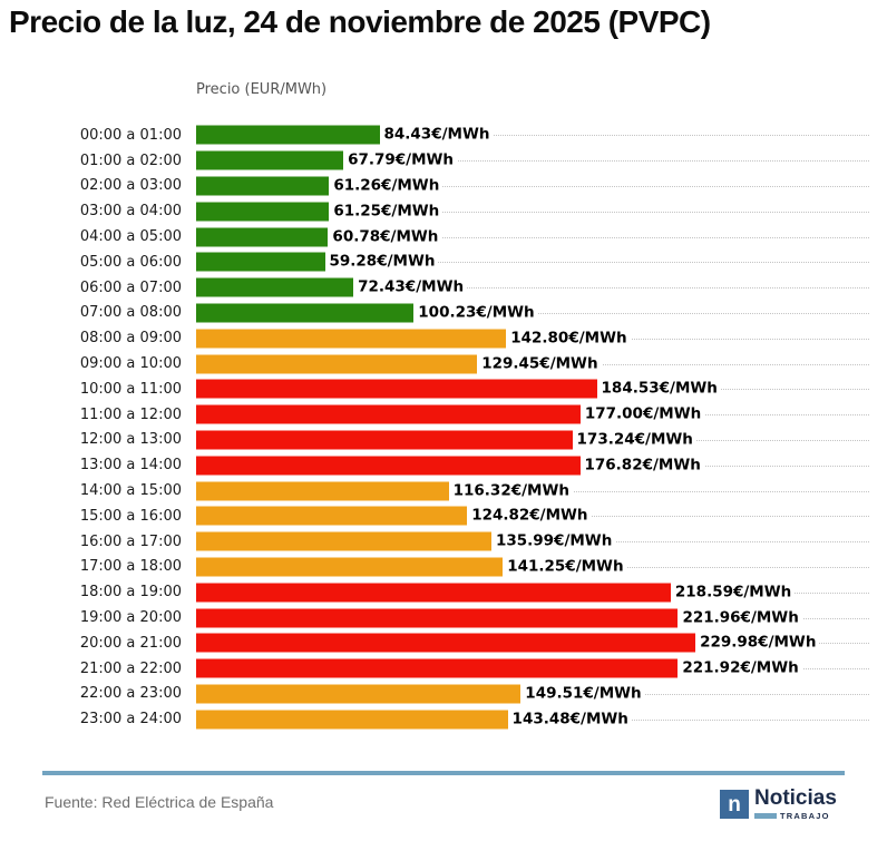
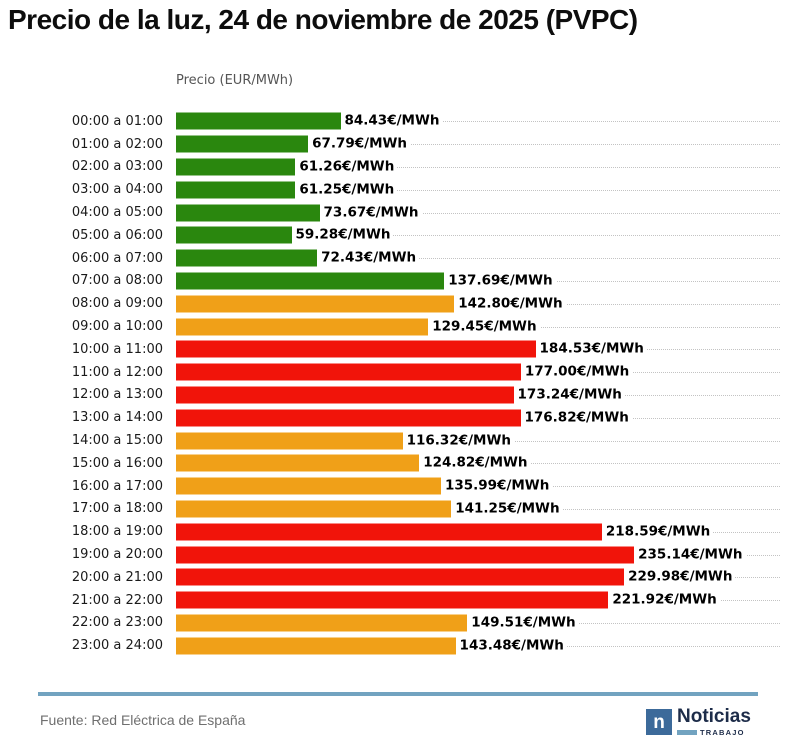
04:00 a 05:00: 60.78 -> 73.67
07:00 a 08:00: 100.23 -> 137.69
19:00 a 20:00: 221.96 -> 235.14
